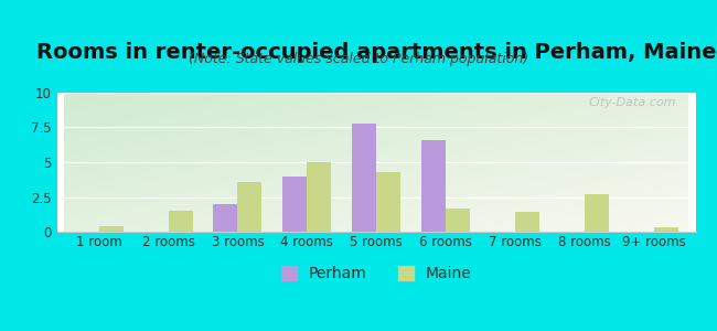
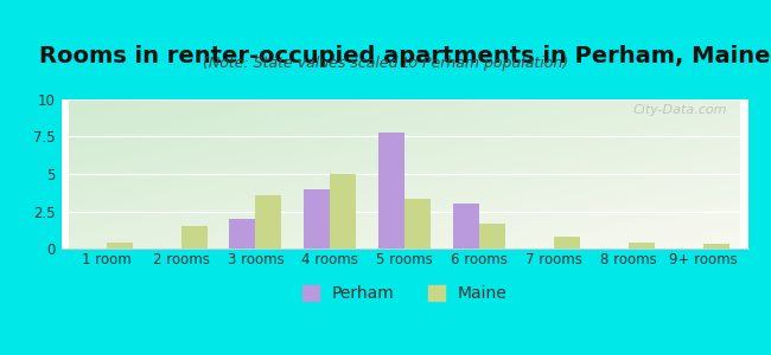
Maine/5 rooms: 4.3 -> 3.3
Perham/6 rooms: 6.6 -> 3.0
Maine/7 rooms: 1.4 -> 0.8
Maine/8 rooms: 2.7 -> 0.4
